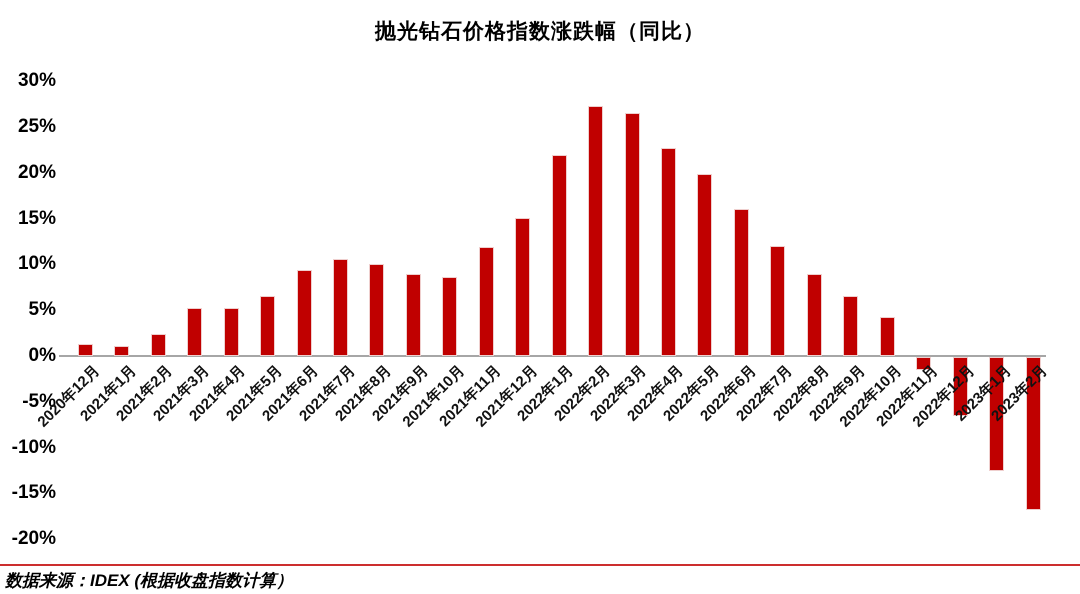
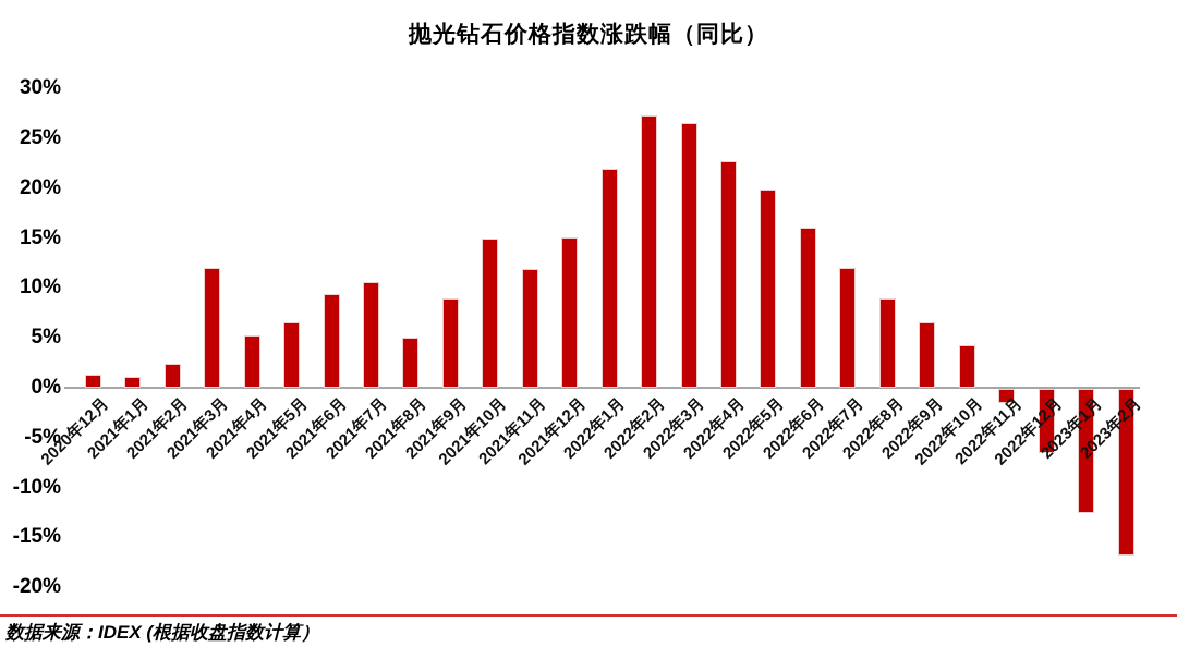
2021年3月: 5% -> 12%
2021年8月: 10% -> 5%
2021年10月: 9% -> 15%
